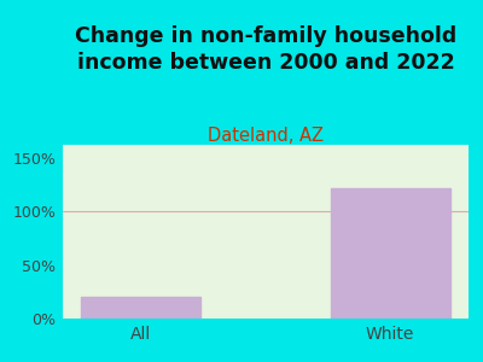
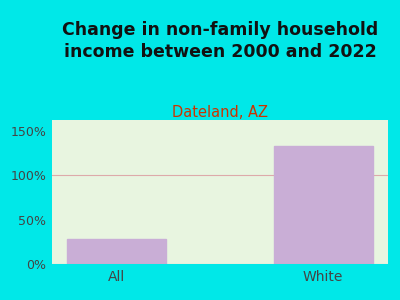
All: 20% -> 28%
White: 122% -> 133%
